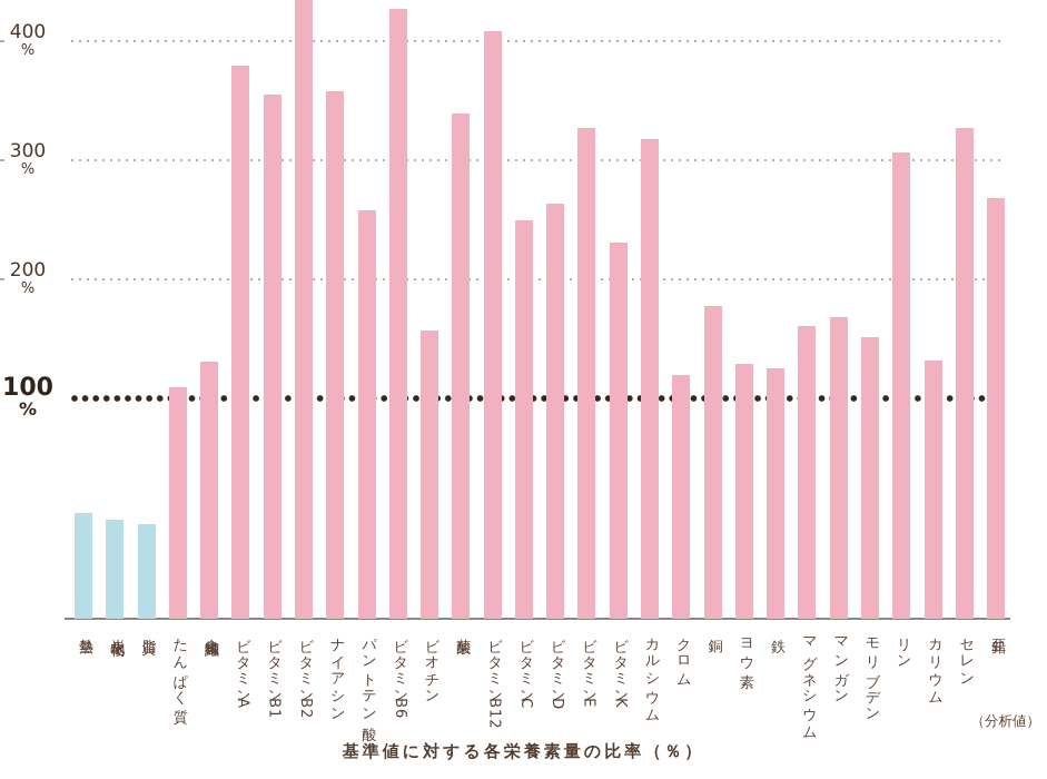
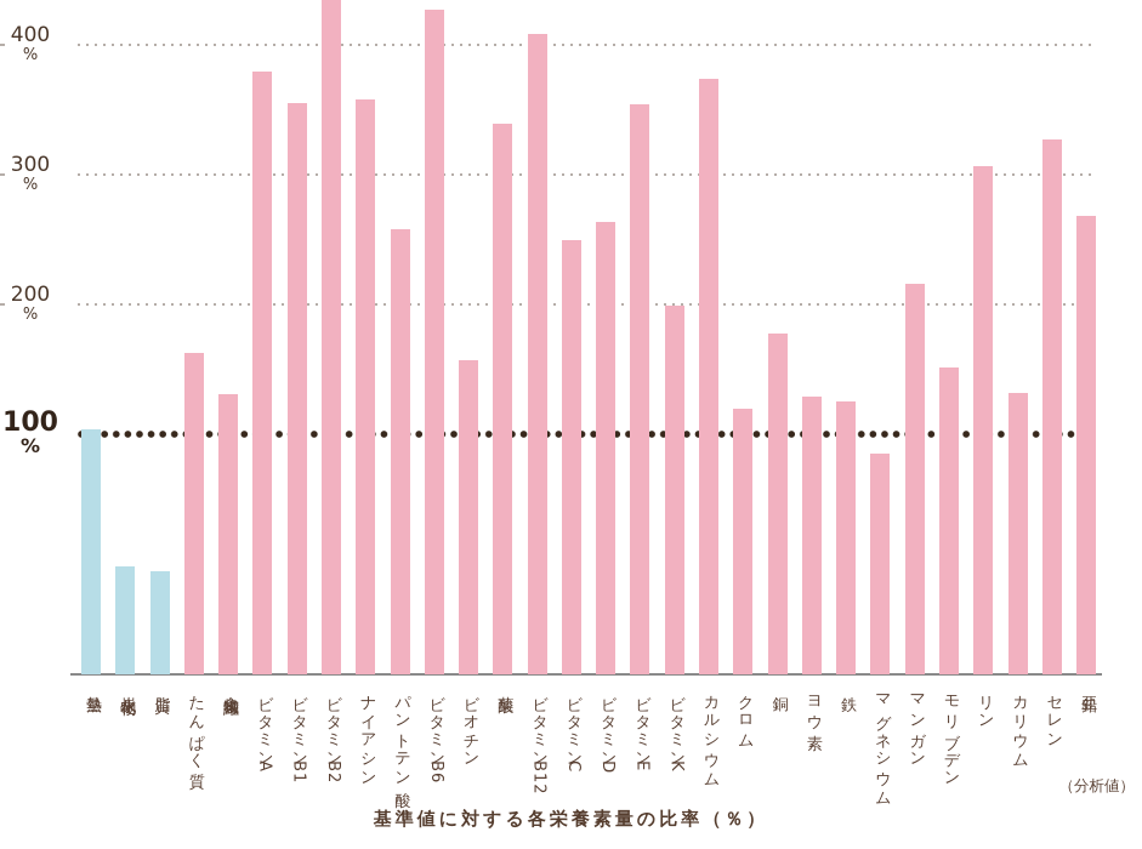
熱量: 48 -> 104
たんぱく質: 109 -> 163
ビタミンE: 327 -> 354
ビタミンK: 231 -> 199
カルシウム: 318 -> 374
マグネシウム: 161 -> 92
マンガン: 168 -> 216
